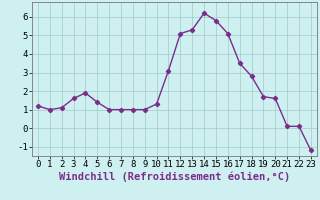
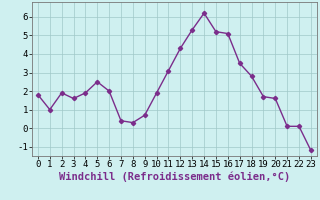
0: 1.2 -> 1.8
2: 1.1 -> 1.9
5: 1.4 -> 2.5
6: 1.0 -> 2.0
7: 1.0 -> 0.4
8: 1.0 -> 0.3
9: 1.0 -> 0.7
10: 1.3 -> 1.9
12: 5.1 -> 4.3
15: 5.8 -> 5.2
